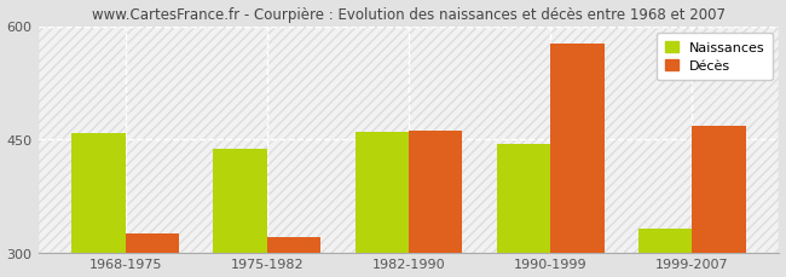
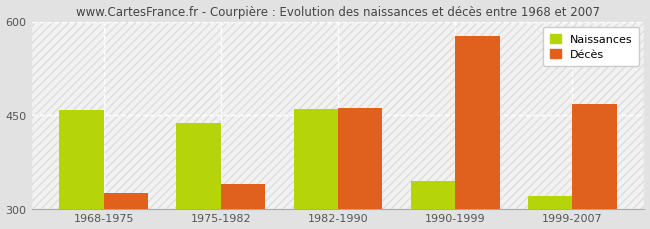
Décès/1975-1982: 320 -> 340
Naissances/1990-1999: 444 -> 344
Naissances/1999-2007: 332 -> 320
